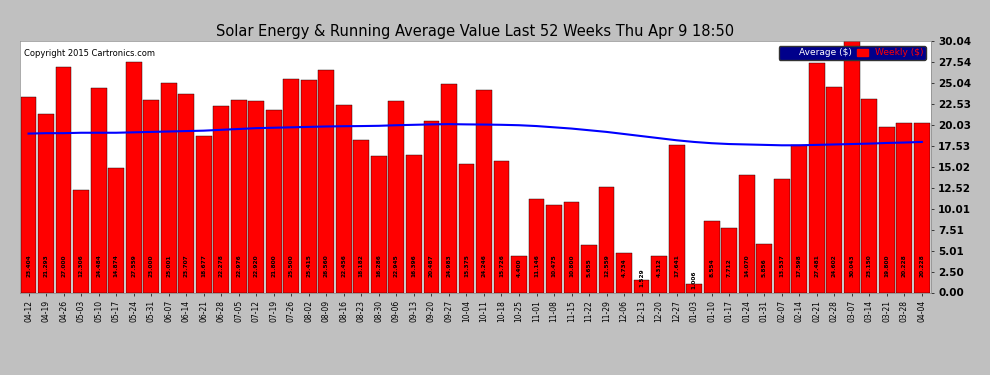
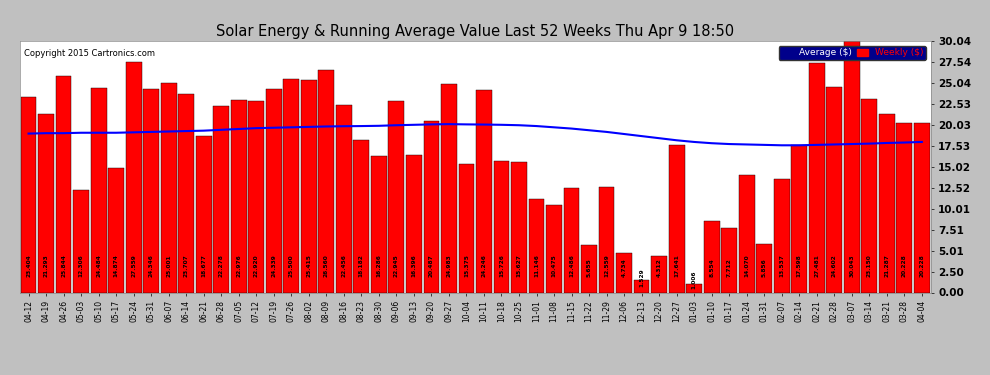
Weekly ($)/04-26: 27.0 -> 25.8
Weekly ($)/05-31: 23.0 -> 24.3
Weekly ($)/07-19: 21.8 -> 24.3
Weekly ($)/10-25: 4.4 -> 15.6
Weekly ($)/11-15: 10.8 -> 12.5
Weekly ($)/03-21: 19.8 -> 21.3
